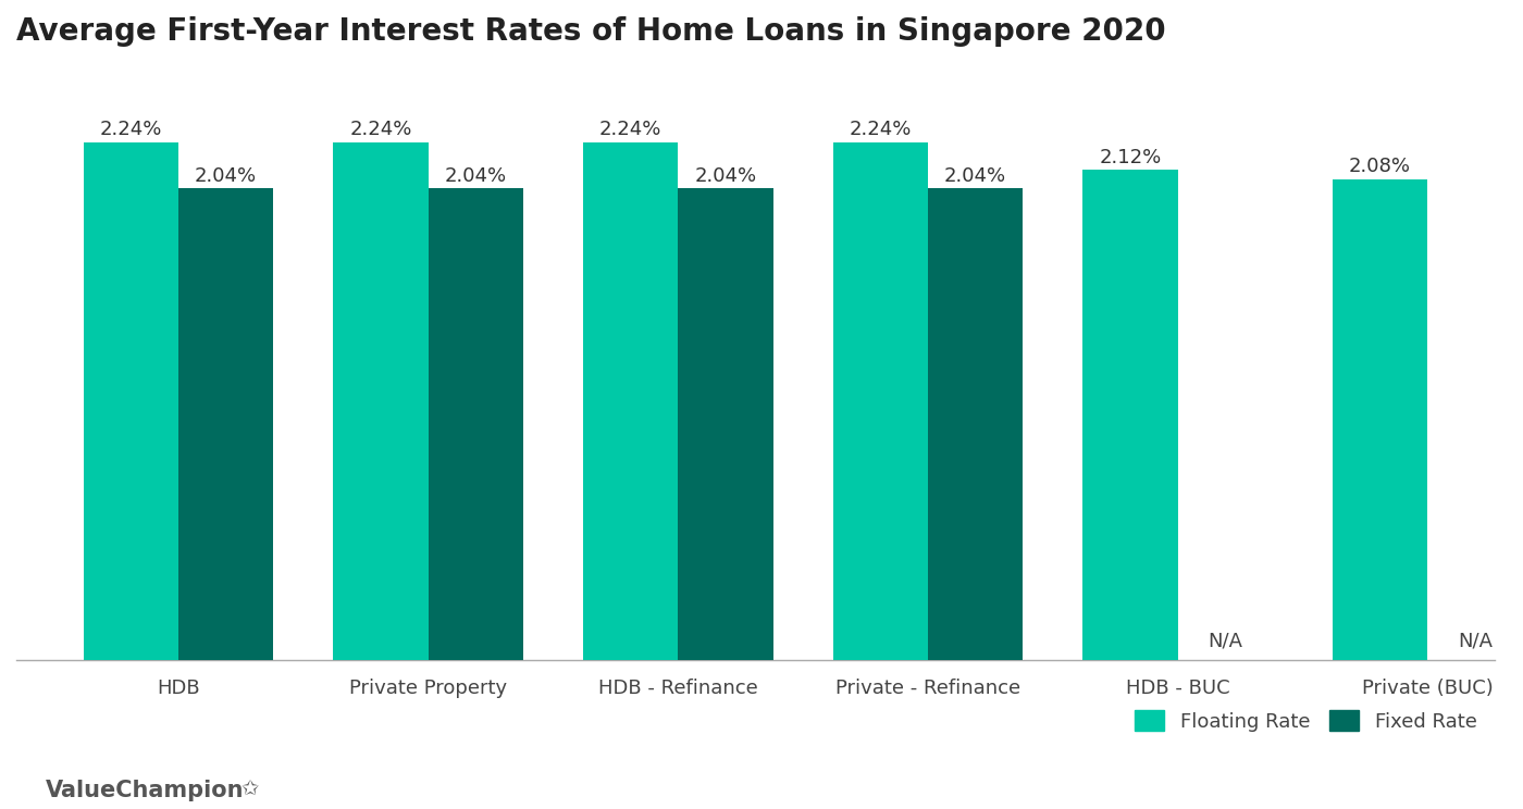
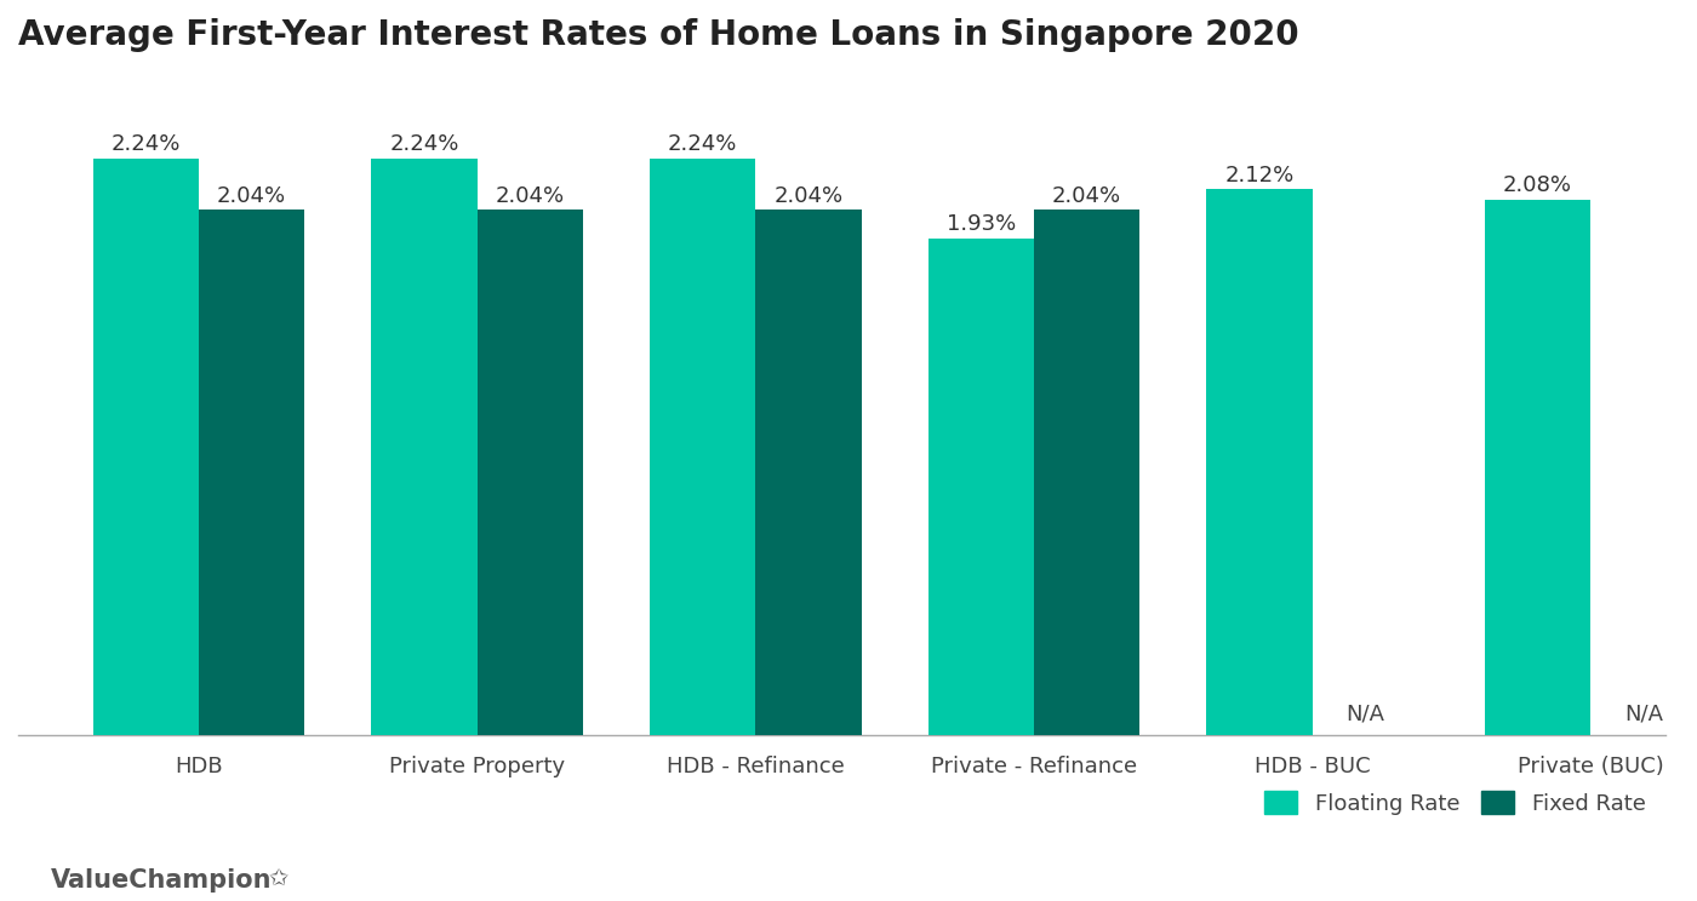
Floating Rate/Private - Refinance: 2.24% -> 1.93%
